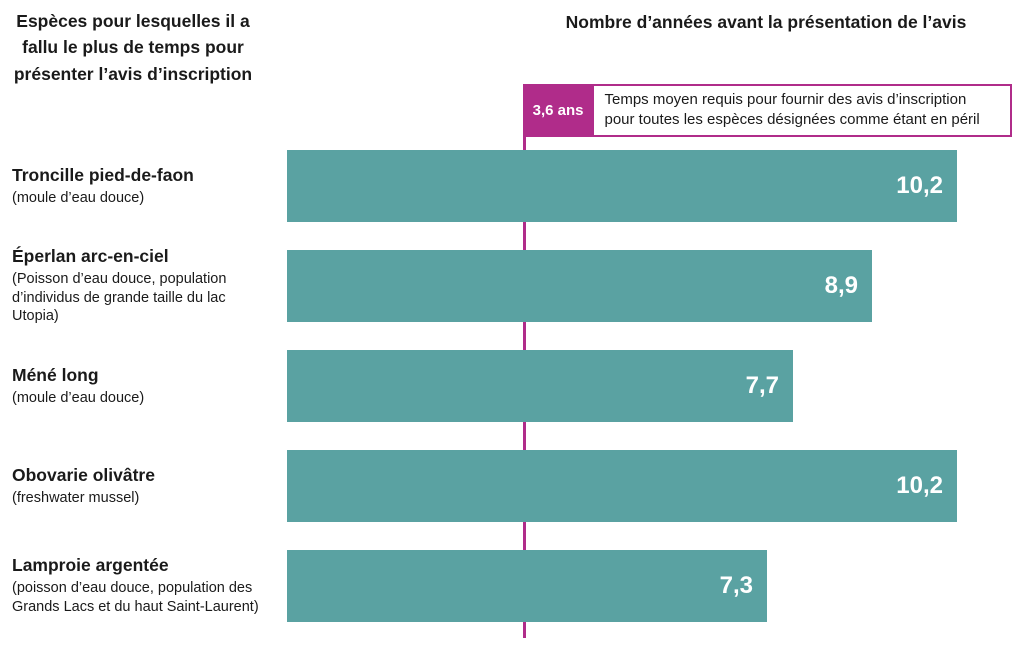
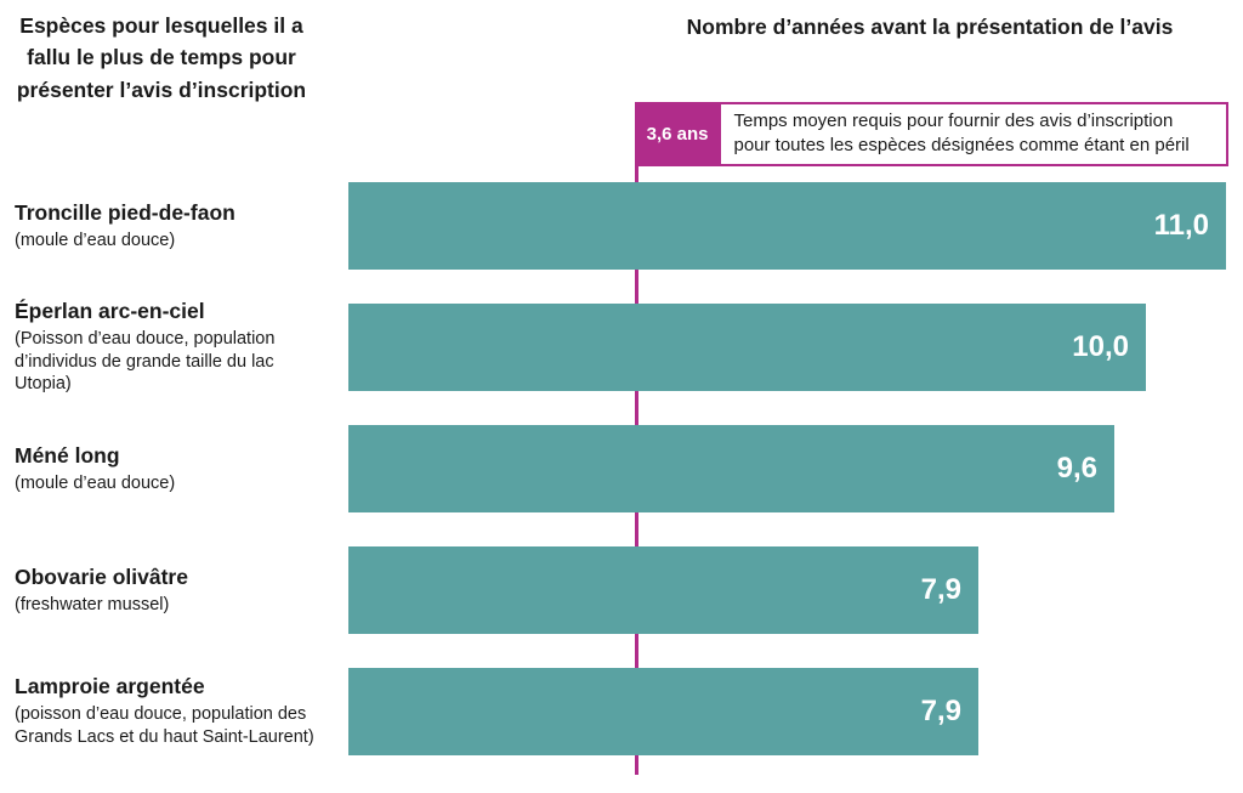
Troncille pied-de-faon: 10,2 -> 11,0
Éperlan arc-en-ciel: 8,9 -> 10,0
Méné long: 7,7 -> 9,6
Obovarie olivâtre: 10,2 -> 7,9
Lamproie argentée: 7,3 -> 7,9
